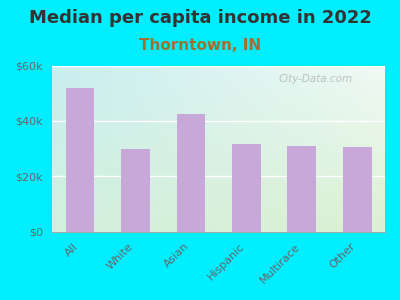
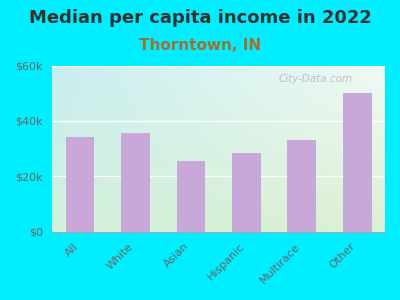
All: $52.0k -> $34.0k
White: $30.0k -> $35.5k
Asian: $42.5k -> $25.5k
Hispanic: $31.5k -> $28.5k
Multirace: $31.0k -> $33.0k
Other: $30.5k -> $50.0k
